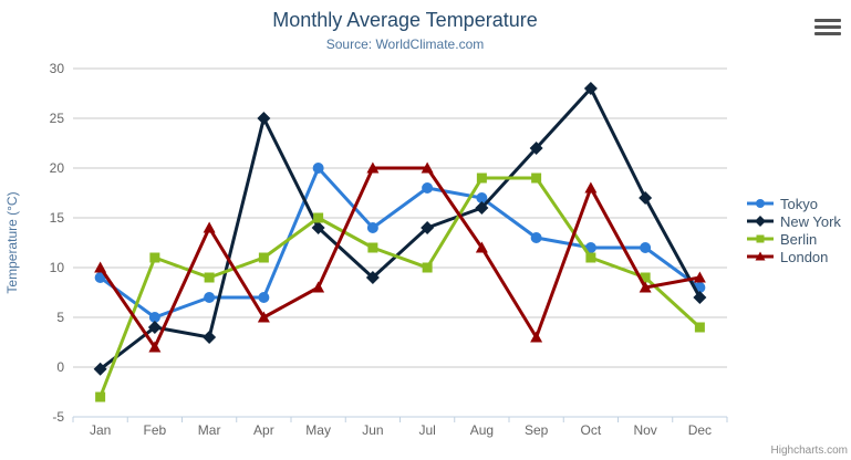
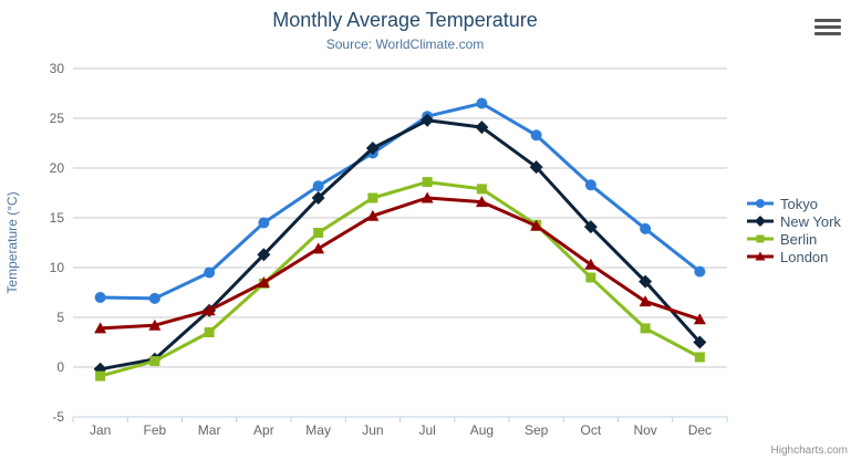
Tokyo/Jan: 9 -> 7
Berlin/Jan: -3 -> -1
London/Jan: 10 -> 4
Tokyo/Feb: 5 -> 7
New York/Feb: 4 -> 1
Berlin/Feb: 11 -> 1
London/Feb: 2 -> 4
Tokyo/Mar: 7 -> 10
New York/Mar: 3 -> 6
Berlin/Mar: 9 -> 4
London/Mar: 14 -> 6
Tokyo/Apr: 7 -> 14
New York/Apr: 25 -> 11
Berlin/Apr: 11 -> 8
London/Apr: 5 -> 8
Tokyo/May: 20 -> 18
New York/May: 14 -> 17
Berlin/May: 15 -> 14
London/May: 8 -> 12
Tokyo/Jun: 14 -> 22
New York/Jun: 9 -> 22
Berlin/Jun: 12 -> 17
London/Jun: 20 -> 15
Tokyo/Jul: 18 -> 25
New York/Jul: 14 -> 25
Berlin/Jul: 10 -> 19
London/Jul: 20 -> 17
Tokyo/Aug: 17 -> 26
New York/Aug: 16 -> 24
Berlin/Aug: 19 -> 18
London/Aug: 12 -> 17
Tokyo/Sep: 13 -> 23
New York/Sep: 22 -> 20
Berlin/Sep: 19 -> 14
London/Sep: 3 -> 14
Tokyo/Oct: 12 -> 18
New York/Oct: 28 -> 14
Berlin/Oct: 11 -> 9
London/Oct: 18 -> 10
Tokyo/Nov: 12 -> 14
New York/Nov: 17 -> 9
Berlin/Nov: 9 -> 4
London/Nov: 8 -> 7
Tokyo/Dec: 8 -> 10
New York/Dec: 7 -> 2
Berlin/Dec: 4 -> 1
London/Dec: 9 -> 5
